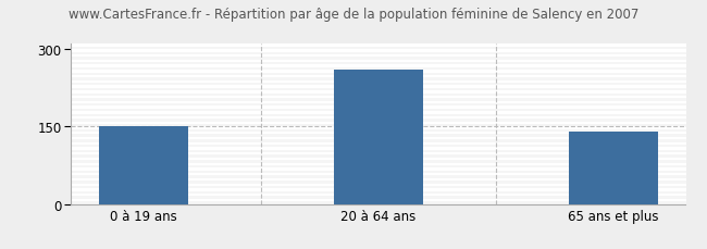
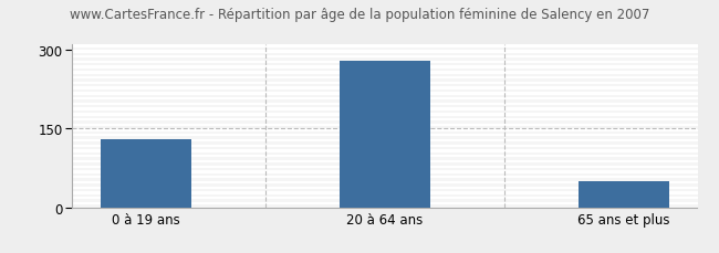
0 à 19 ans: 150 -> 130
20 à 64 ans: 260 -> 280
65 ans et plus: 140 -> 50
